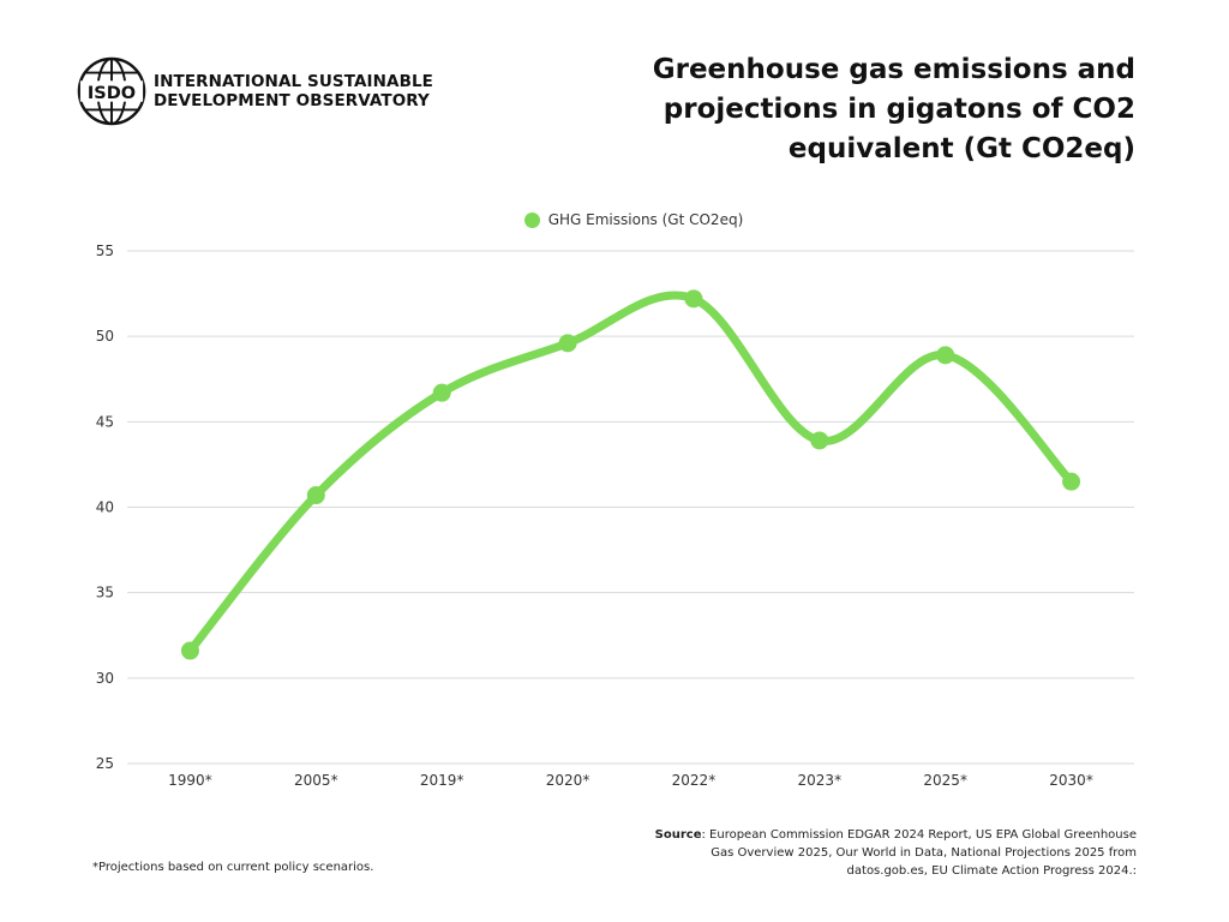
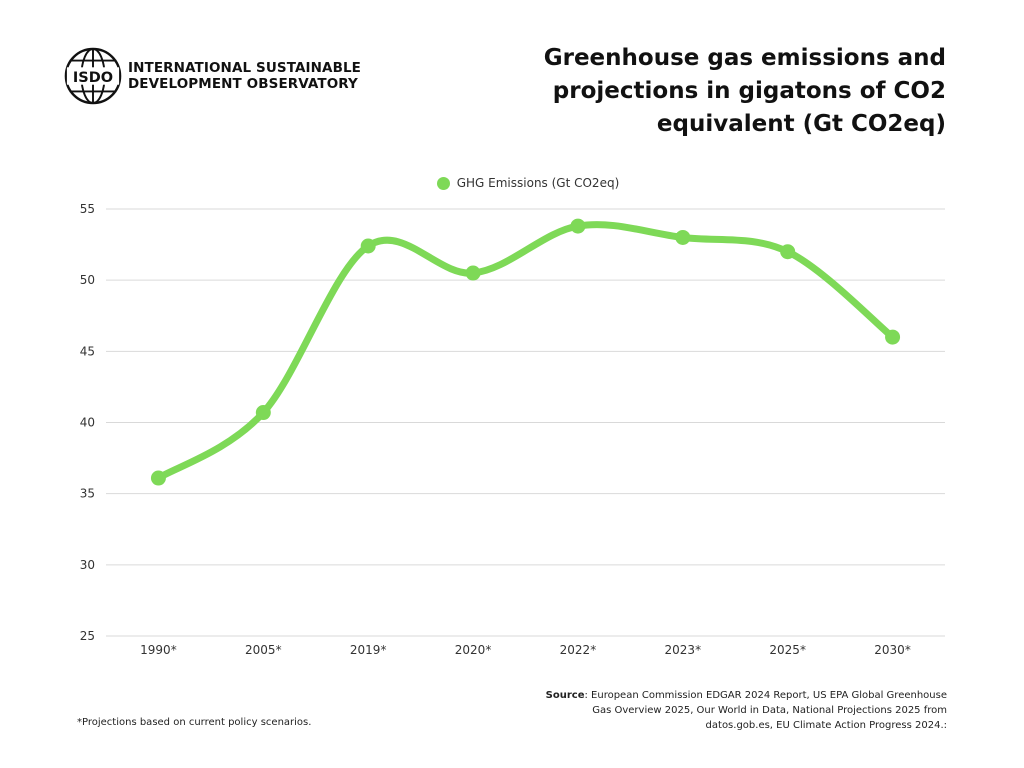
1990*: 31.6 -> 36.1
2019*: 46.7 -> 52.4
2020*: 49.6 -> 50.5
2022*: 52.2 -> 53.8
2023*: 43.9 -> 53.0
2025*: 48.9 -> 52.0
2030*: 41.5 -> 46.0
